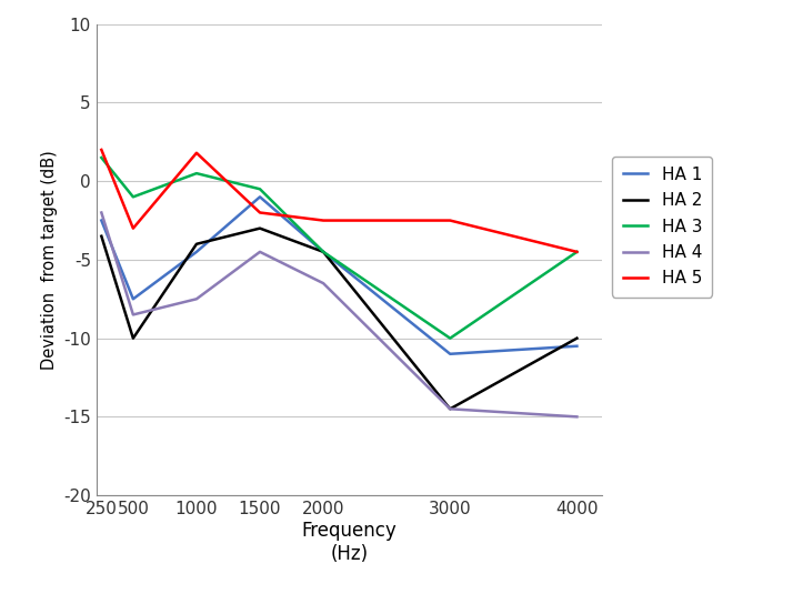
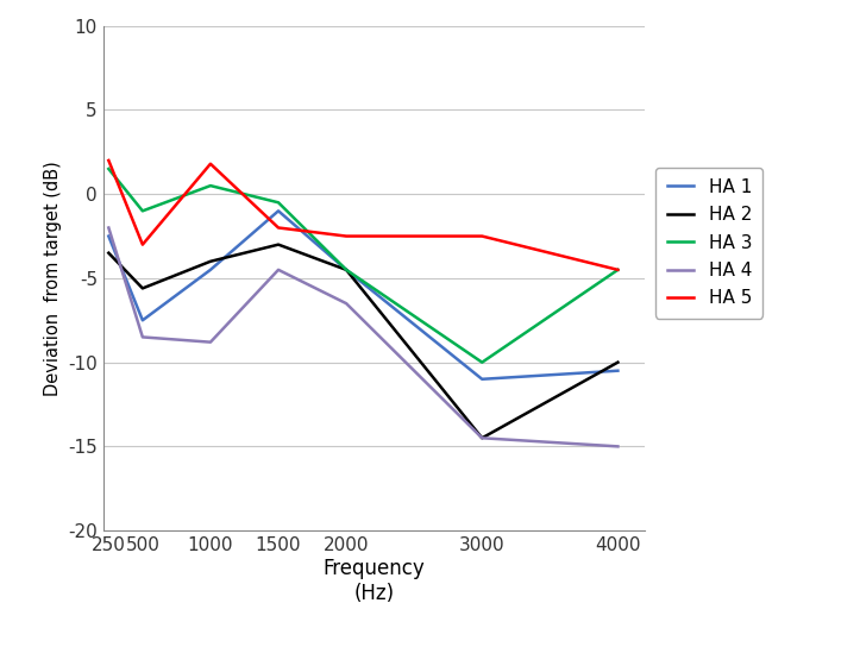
HA 2/500: -10.0 -> -5.6
HA 4/1000: -7.5 -> -8.8
